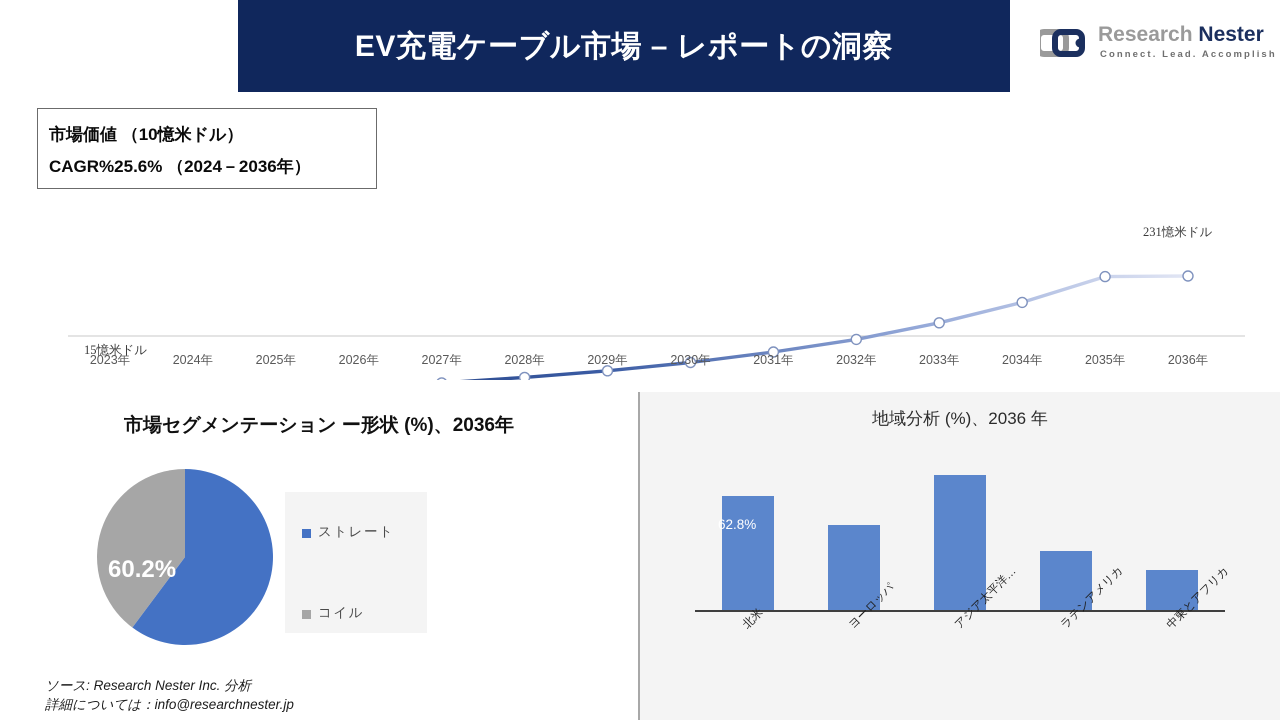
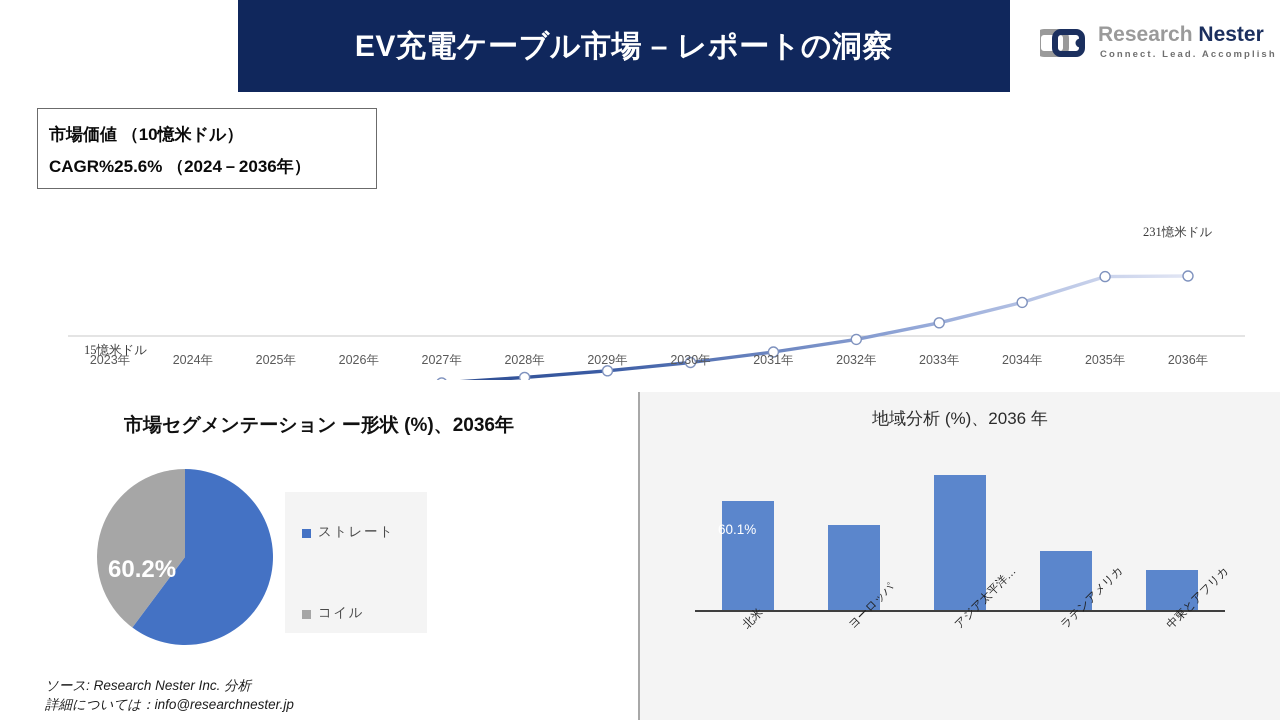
地域分析 (%)、2036 年/北米: 62.8% -> 60.1%
